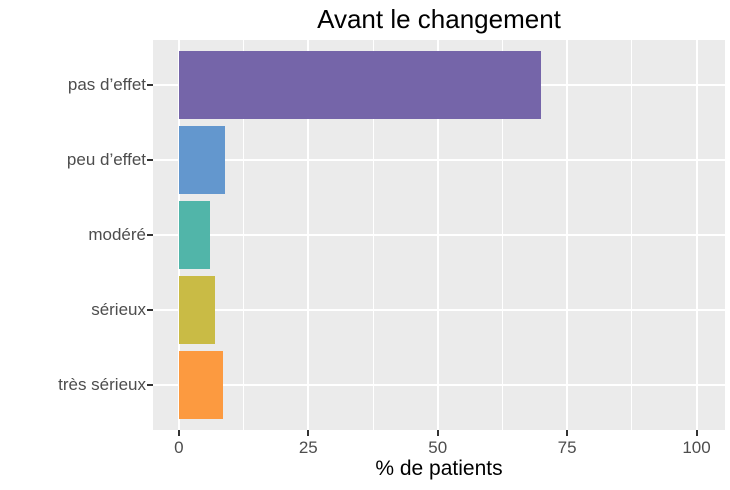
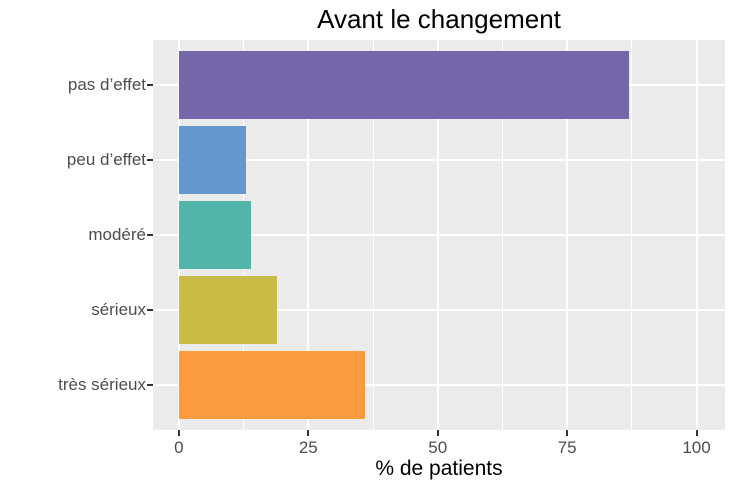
pas d’effet: 70 -> 87
peu d’effet: 9 -> 13
modéré: 6 -> 14
sérieux: 7 -> 19
très sérieux: 8 -> 36
